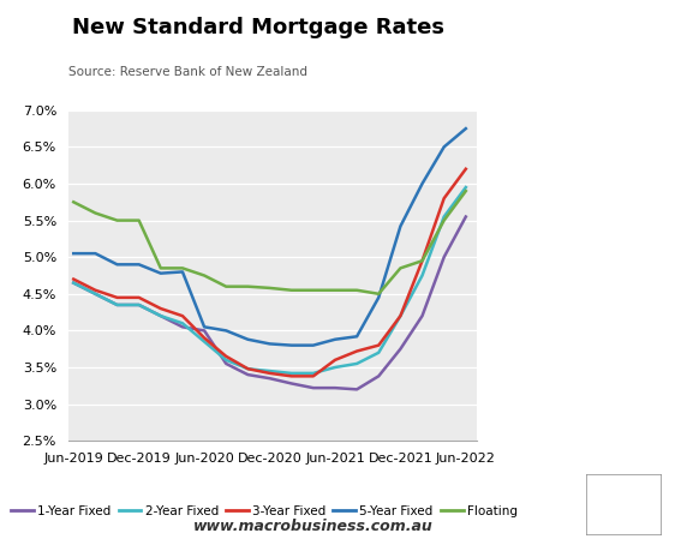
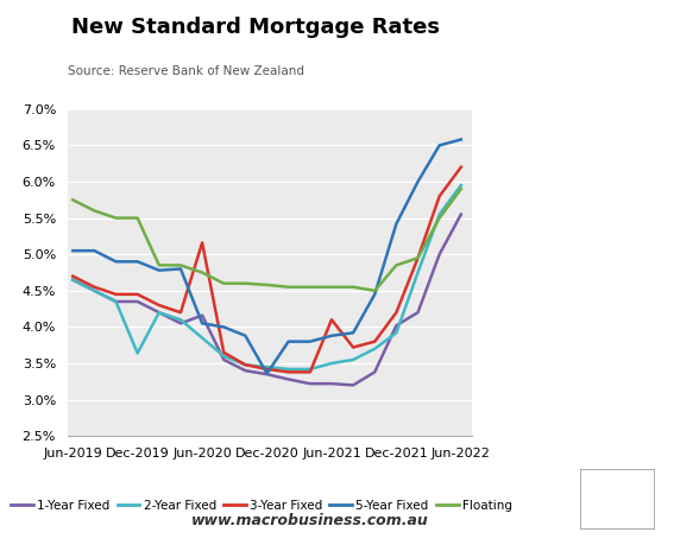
2-Year Fixed/Dec-2019: 4.35% -> 3.64%
1-Year Fixed/Jun-2020: 4.00% -> 4.16%
3-Year Fixed/Jun-2020: 3.90% -> 5.16%
5-Year Fixed/Dec-2020: 3.82% -> 3.36%
3-Year Fixed/Jun-2021: 3.60% -> 4.10%
1-Year Fixed/Dec-2021: 3.75% -> 4.02%
2-Year Fixed/Dec-2021: 4.20% -> 3.92%
5-Year Fixed/Jun-2022: 6.75% -> 6.58%
